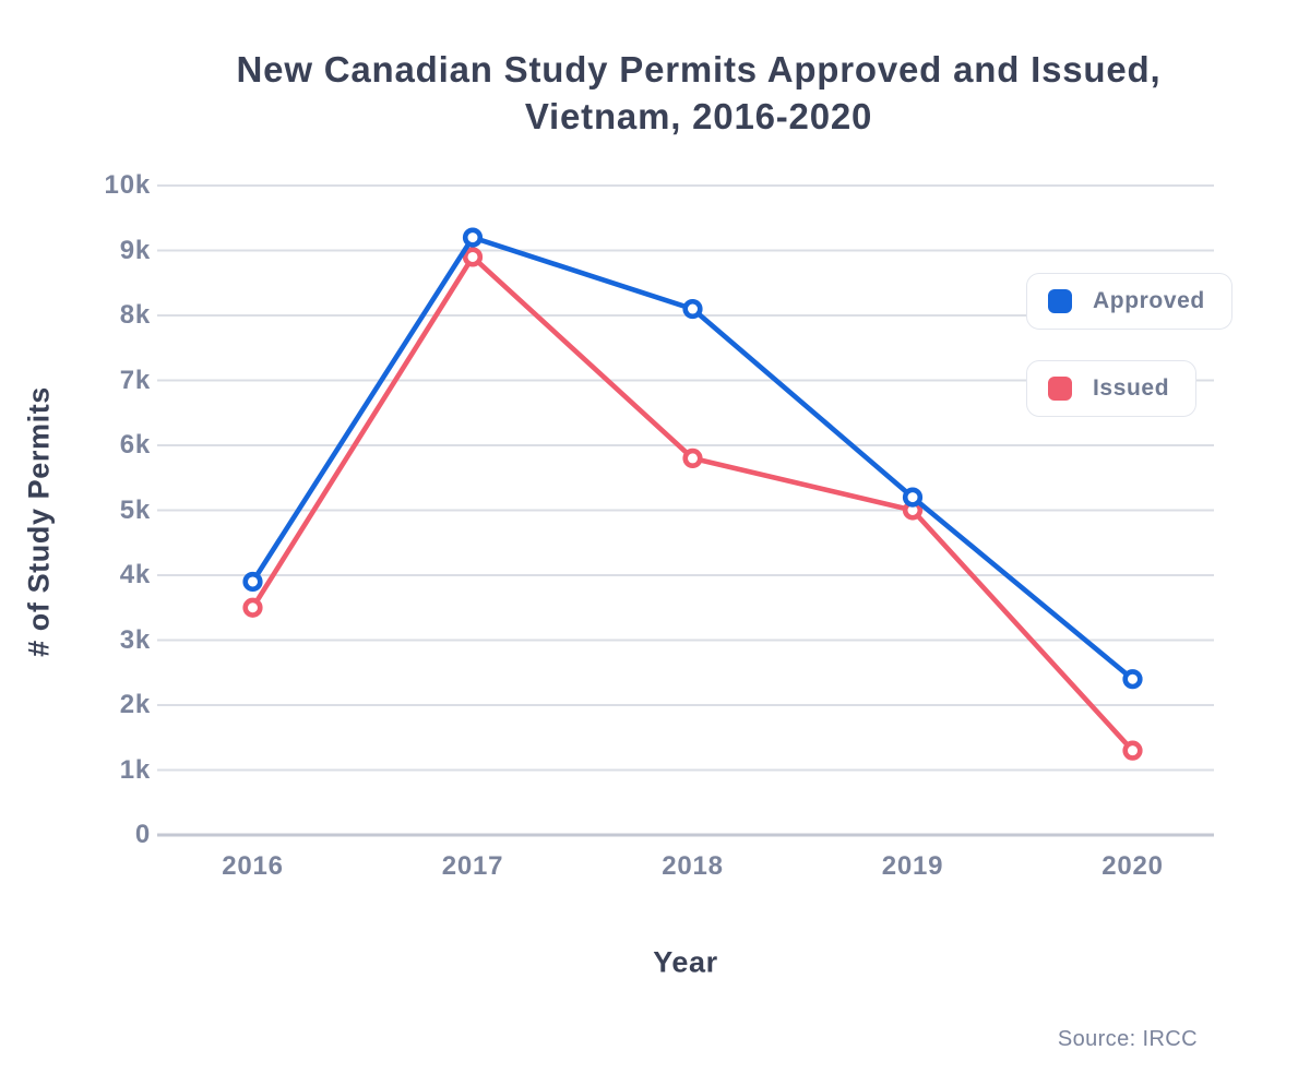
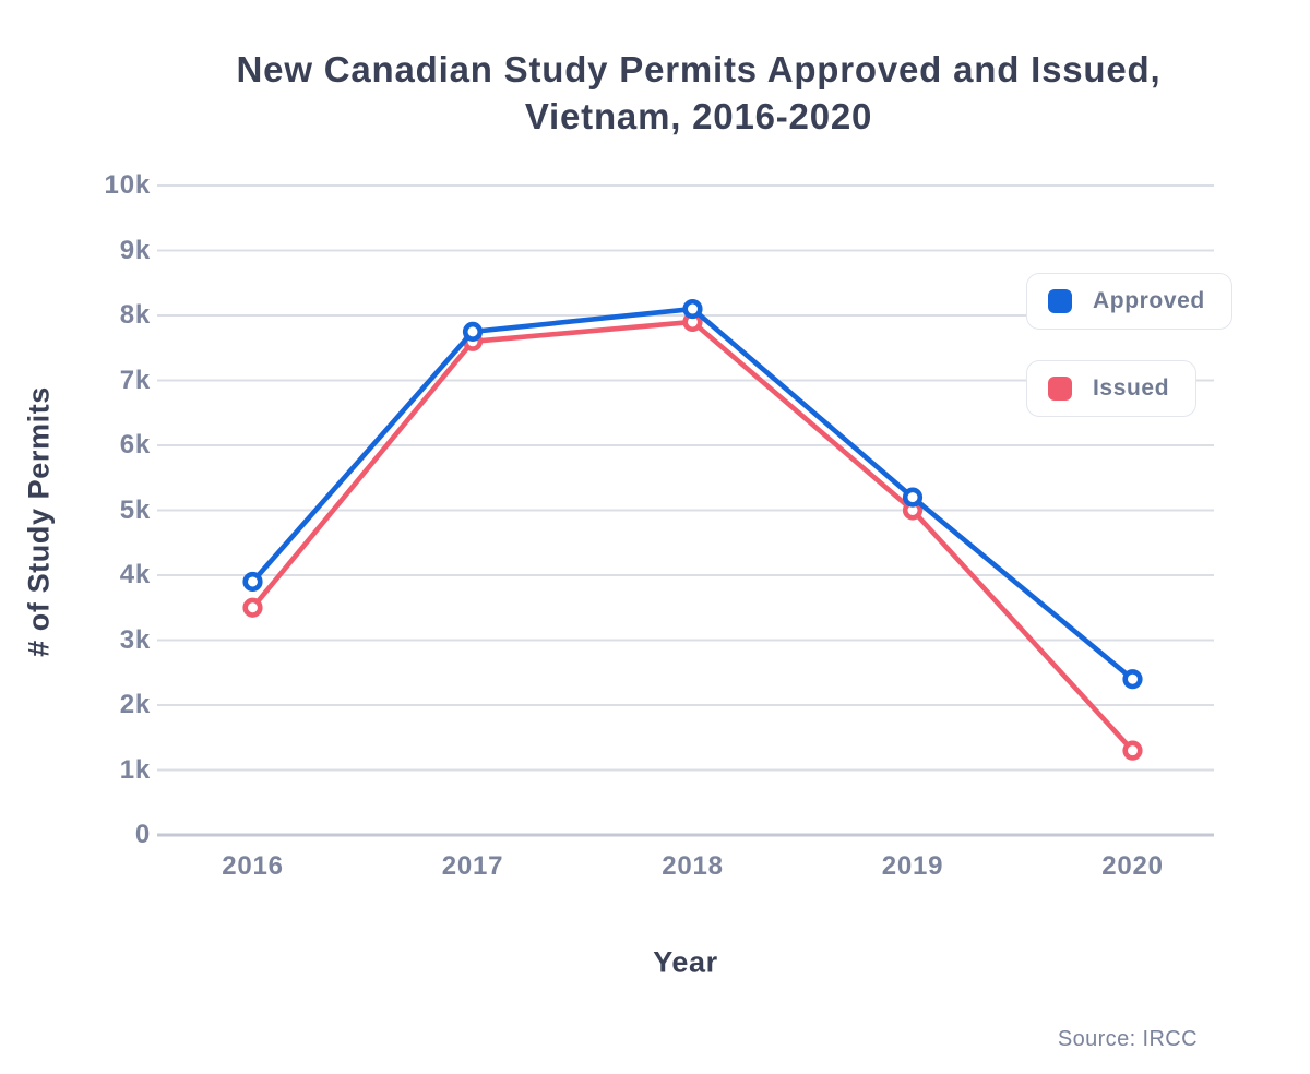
Approved/2017: 9.2k -> 7.8k
Issued/2017: 8.9k -> 7.6k
Issued/2018: 5.8k -> 7.9k
